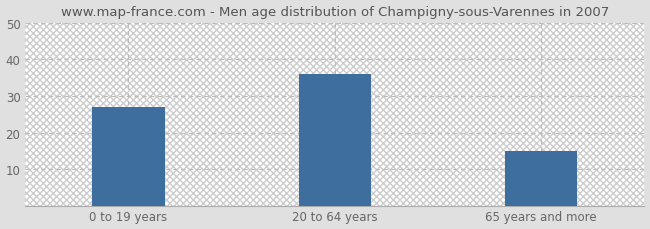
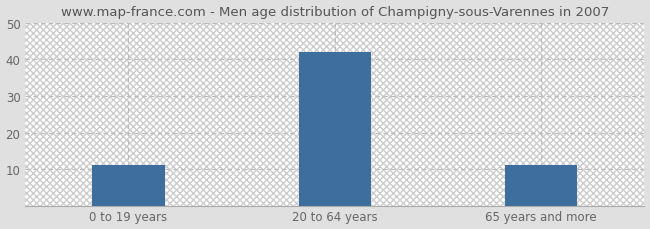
0 to 19 years: 27 -> 11
20 to 64 years: 36 -> 42
65 years and more: 15 -> 11
